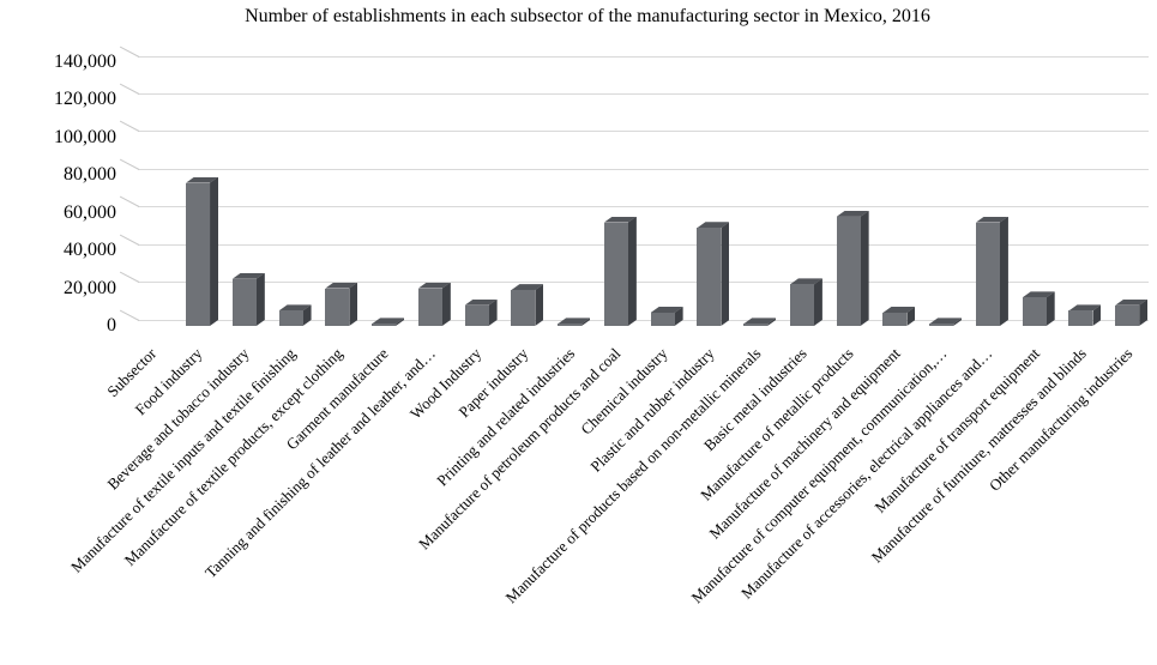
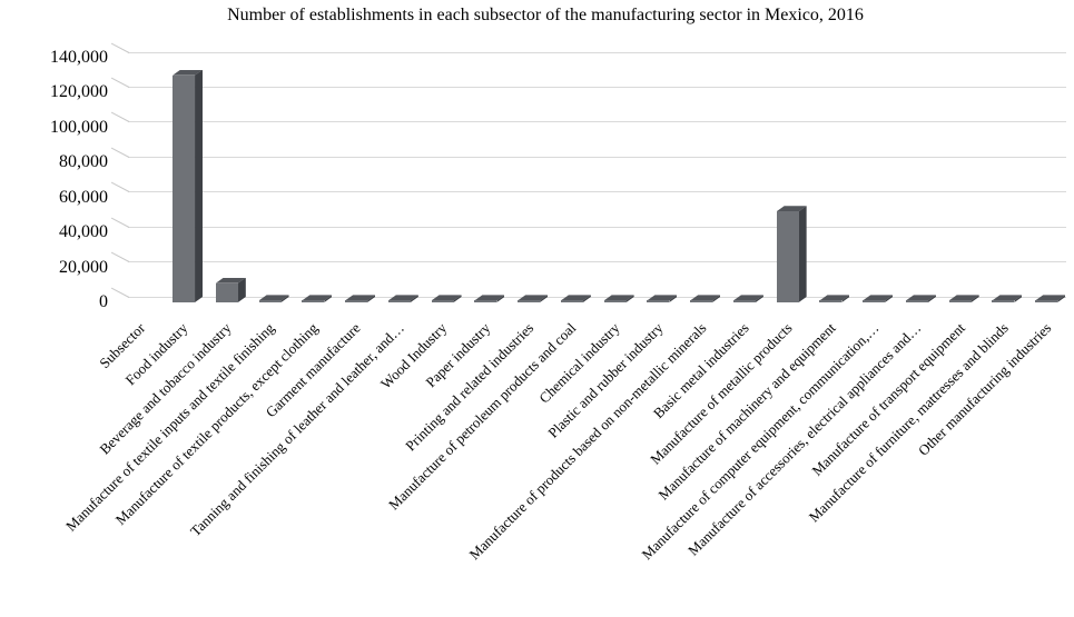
Food industry: 76000 -> 130000
Beverage and tobacco industry: 25000 -> 11000
Manufacture of textile inputs and textile finishing: 8000 -> 1000
Manufacture of textile products, except clothing: 20000 -> 1000
Tanning and finishing of leather and leather, and…: 20000 -> 1000
Wood Industry: 11000 -> 1000
Paper industry: 19000 -> 1000
Manufacture of petroleum products and coal: 55000 -> 1000
Chemical industry: 7000 -> 1000
Plastic and rubber industry: 52000 -> 1000
Basic metal industries: 22000 -> 1000
Manufacture of metallic products: 58000 -> 52000
Manufacture of machinery and equipment: 7000 -> 1000
Manufacture of accessories, electrical appliances and…: 55000 -> 1000
Manufacture of transport equipment: 15000 -> 1000
Manufacture of furniture, mattresses and blinds: 8000 -> 1000
Other manufacturing industries: 11000 -> 1000
